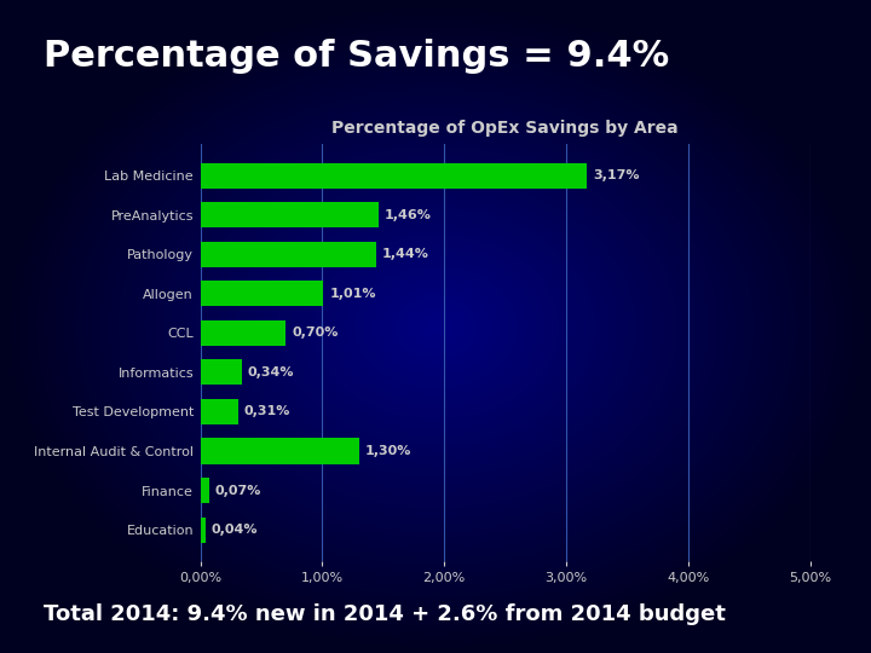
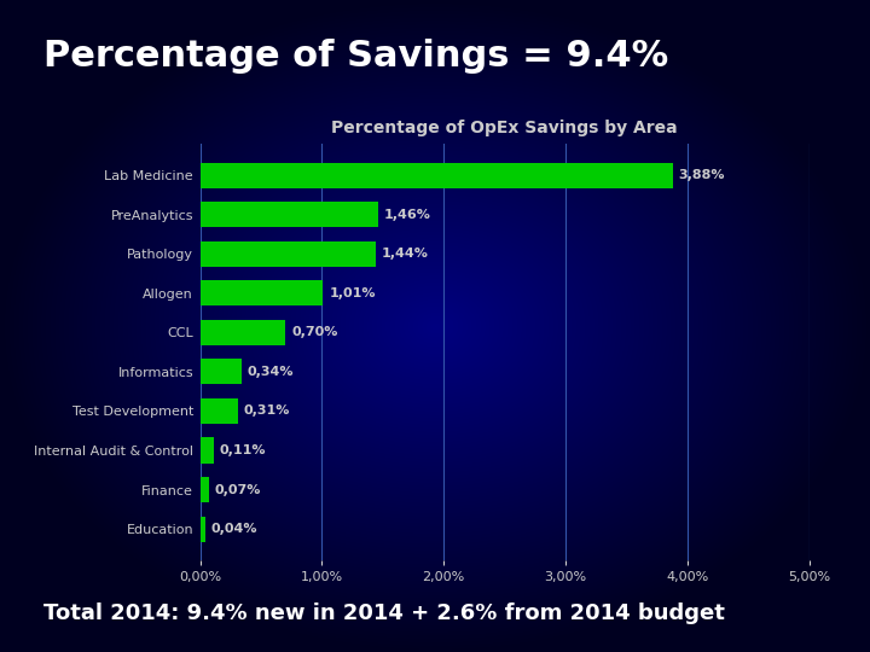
Lab Medicine: 3,17% -> 3,88%
Internal Audit & Control: 1,30% -> 0,11%
